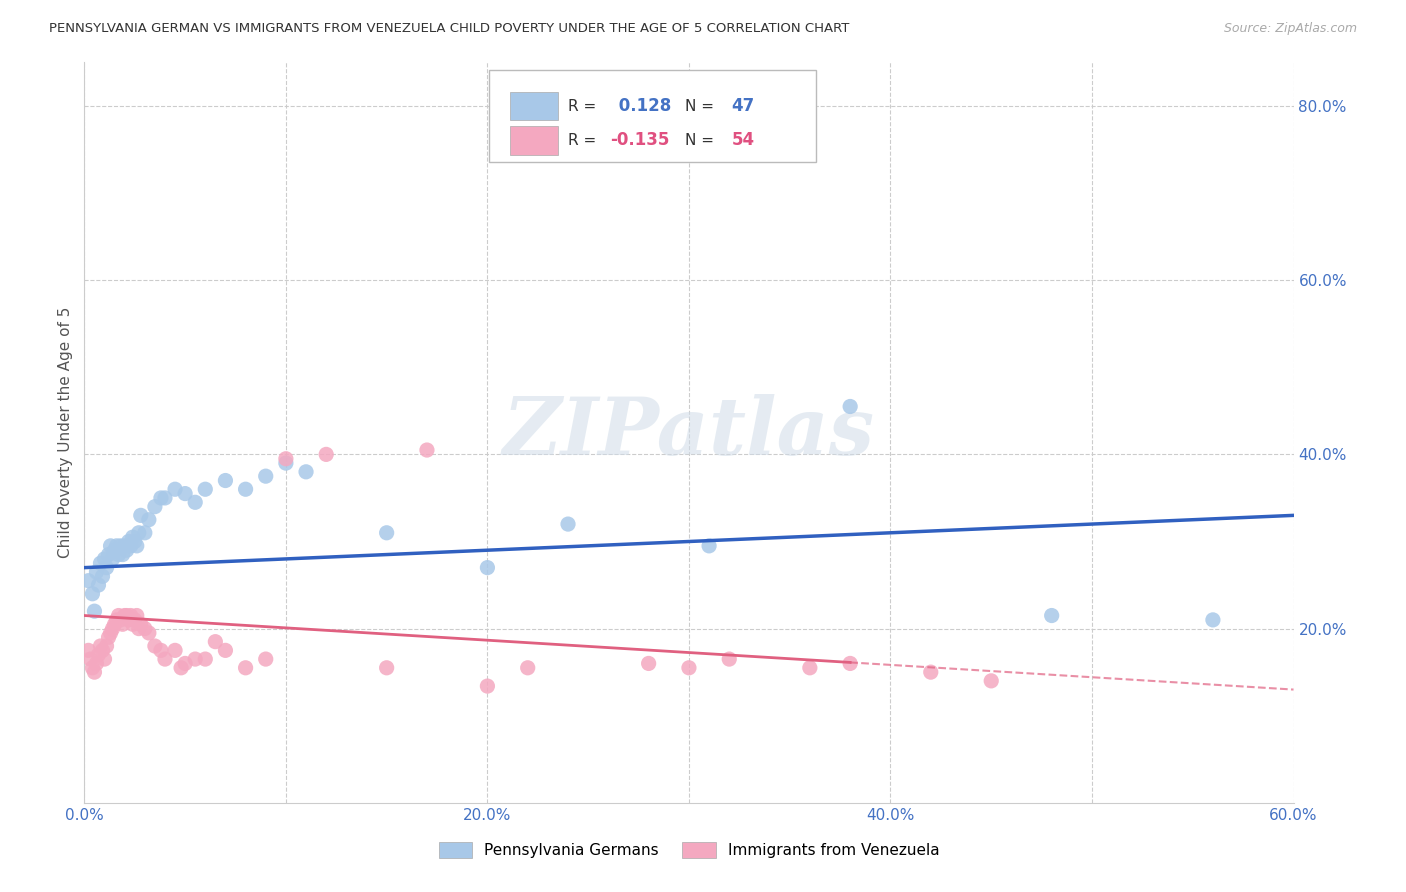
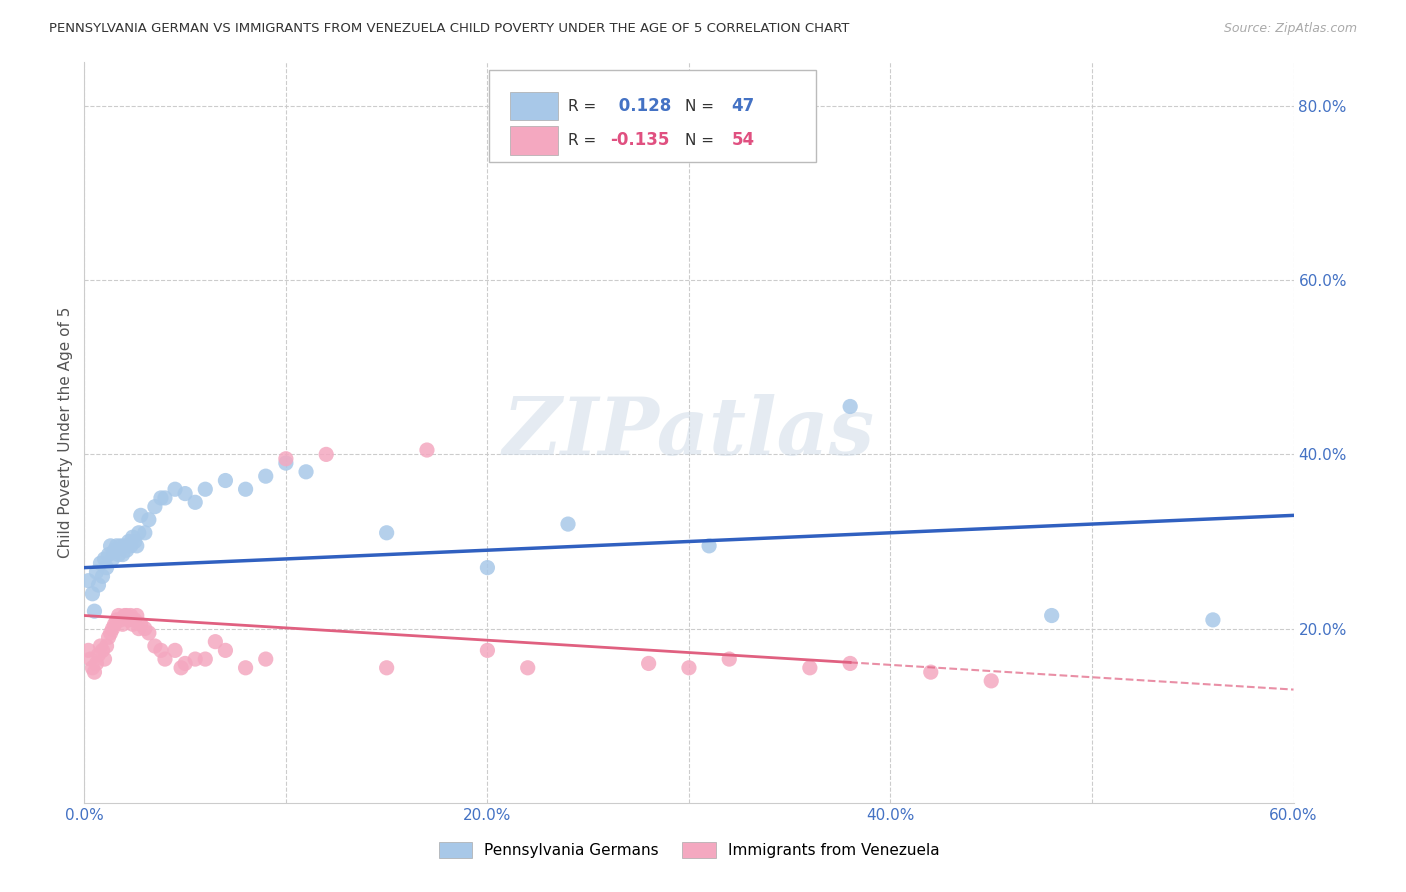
Immigrants from Venezuela/20.0%: 13.4% -> 17.5%
